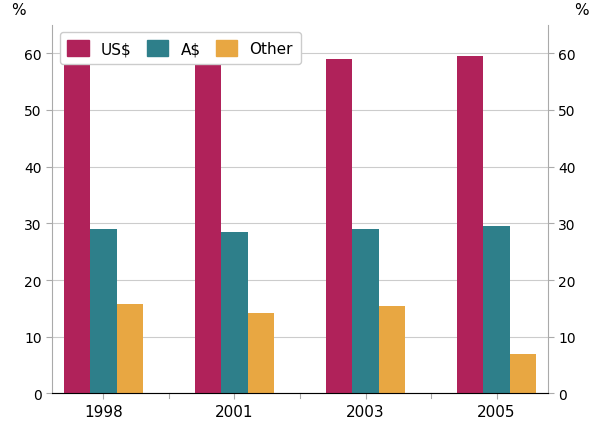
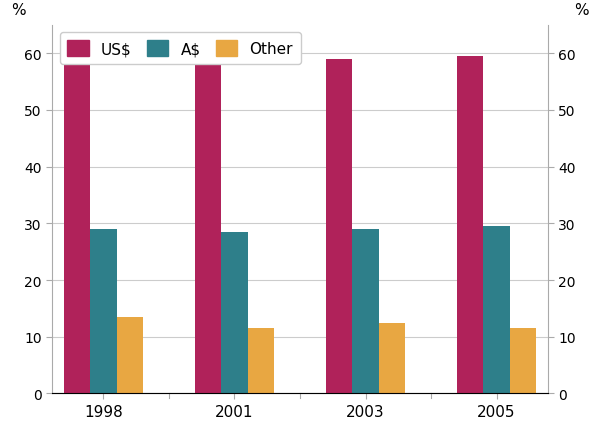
Other/1998: 15.8 -> 13.5
Other/2001: 14.2 -> 11.5
Other/2003: 15.4 -> 12.5
Other/2005: 7.0 -> 11.5
